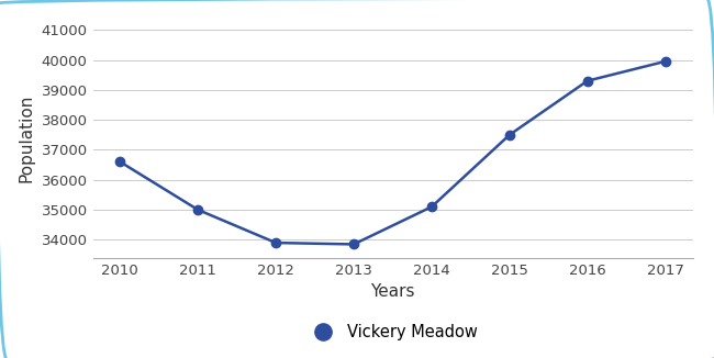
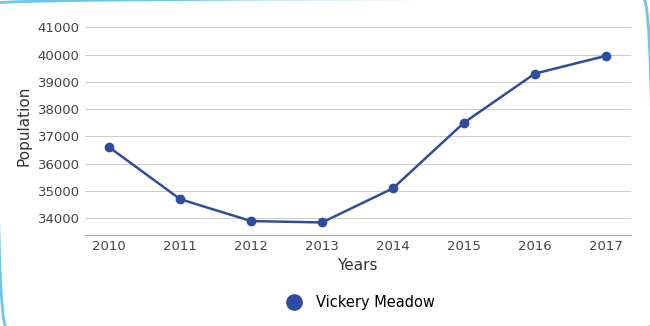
2011: 35000 -> 34700
